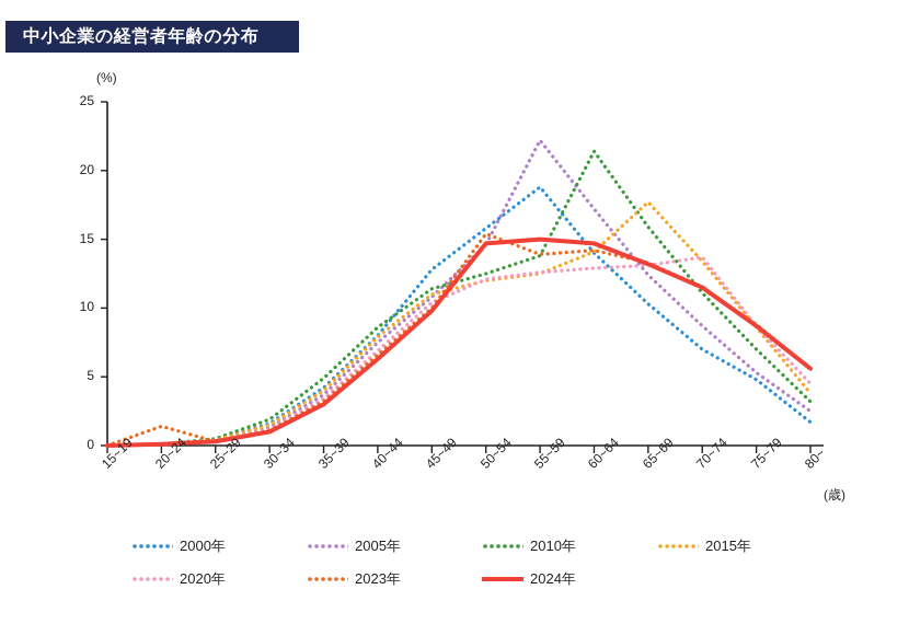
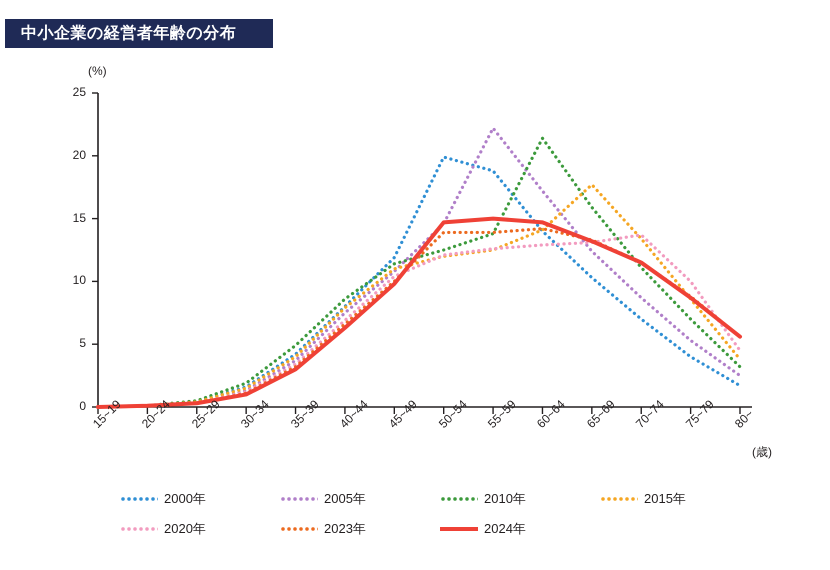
2023年/20~24: 1.4 -> 0.1
2000年/45~49: 12.8 -> 11.9
2000年/50~54: 15.8 -> 19.9
2023年/50~54: 15.4 -> 13.9
2000年/75~79: 4.8 -> 4.0
2020年/75~79: 8.7 -> 10.0
